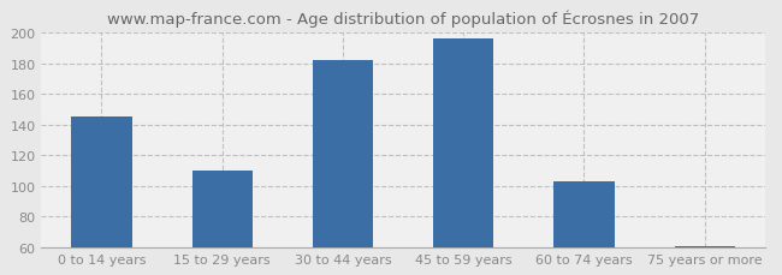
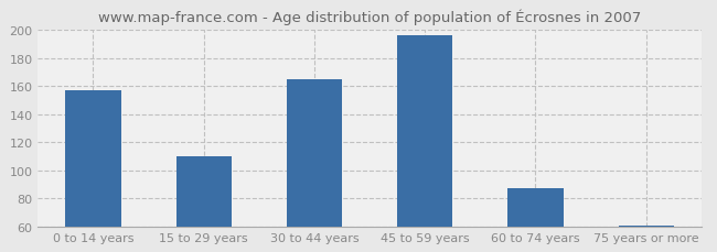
0 to 14 years: 145 -> 157
30 to 44 years: 182 -> 165
60 to 74 years: 103 -> 87
